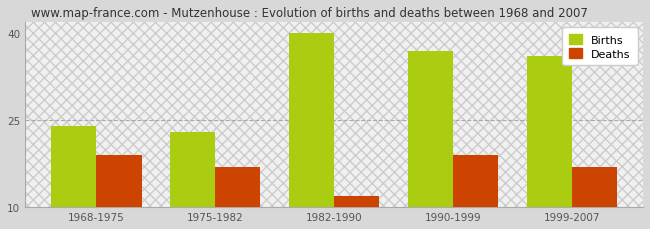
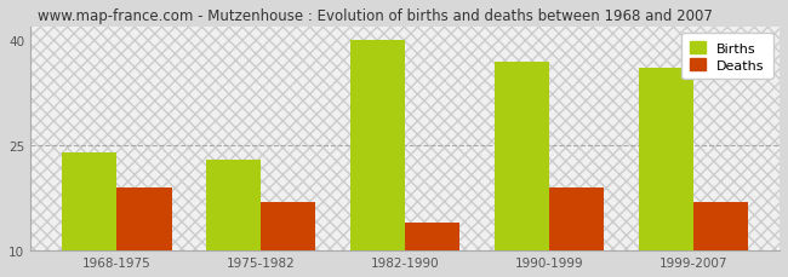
Deaths/1982-1990: 12 -> 14
